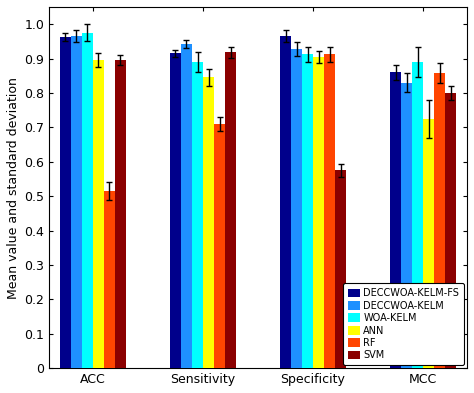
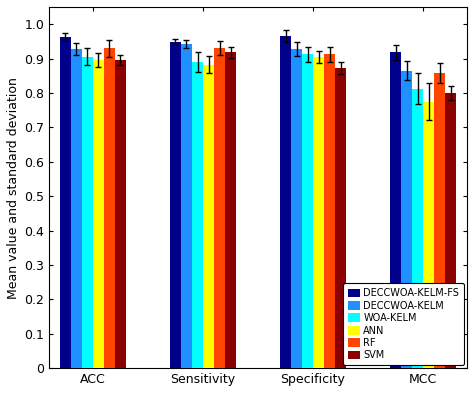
DECCWOA-KELM/ACC: 0.965 -> 0.928
WOA-KELM/ACC: 0.975 -> 0.905
RF/ACC: 0.515 -> 0.930
DECCWOA-KELM-FS/Sensitivity: 0.915 -> 0.948
ANN/Sensitivity: 0.845 -> 0.882
RF/Sensitivity: 0.710 -> 0.930
SVM/Specificity: 0.575 -> 0.872
DECCWOA-KELM-FS/MCC: 0.860 -> 0.918
DECCWOA-KELM/MCC: 0.830 -> 0.865
WOA-KELM/MCC: 0.890 -> 0.812
ANN/MCC: 0.725 -> 0.775
